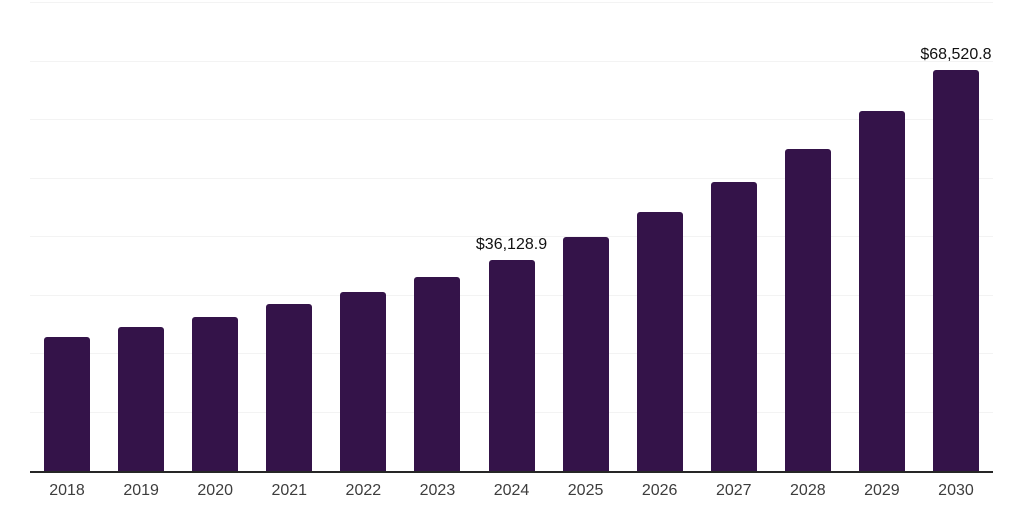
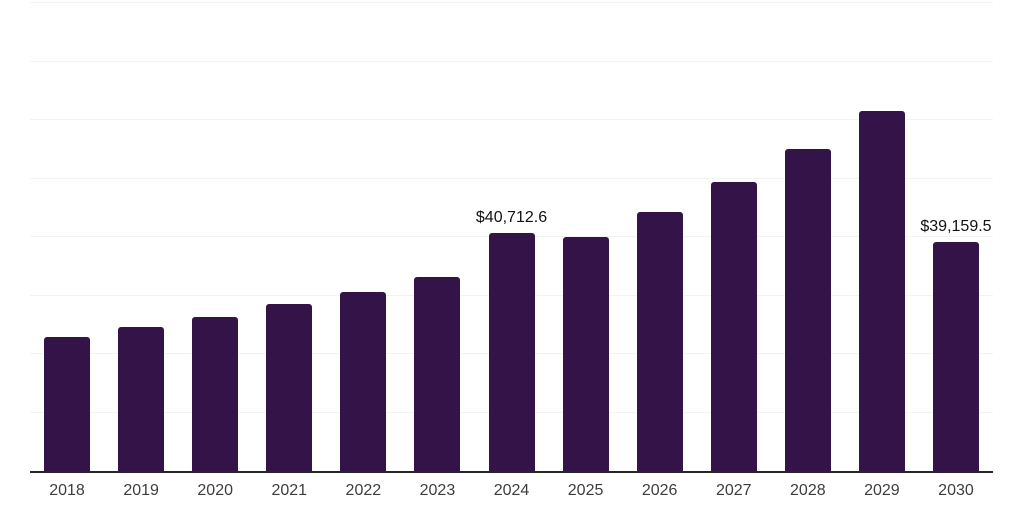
2024: $36,128.9 -> $40,712.6
2030: $68,520.8 -> $39,159.5
